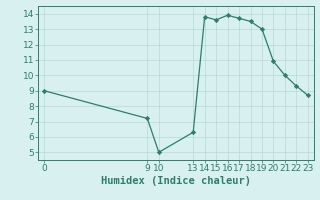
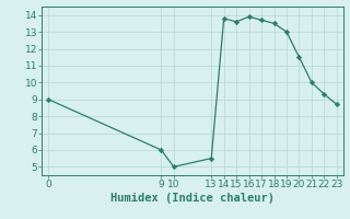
9: 7.2 -> 6.0
13: 6.3 -> 5.5
20: 10.9 -> 11.5
